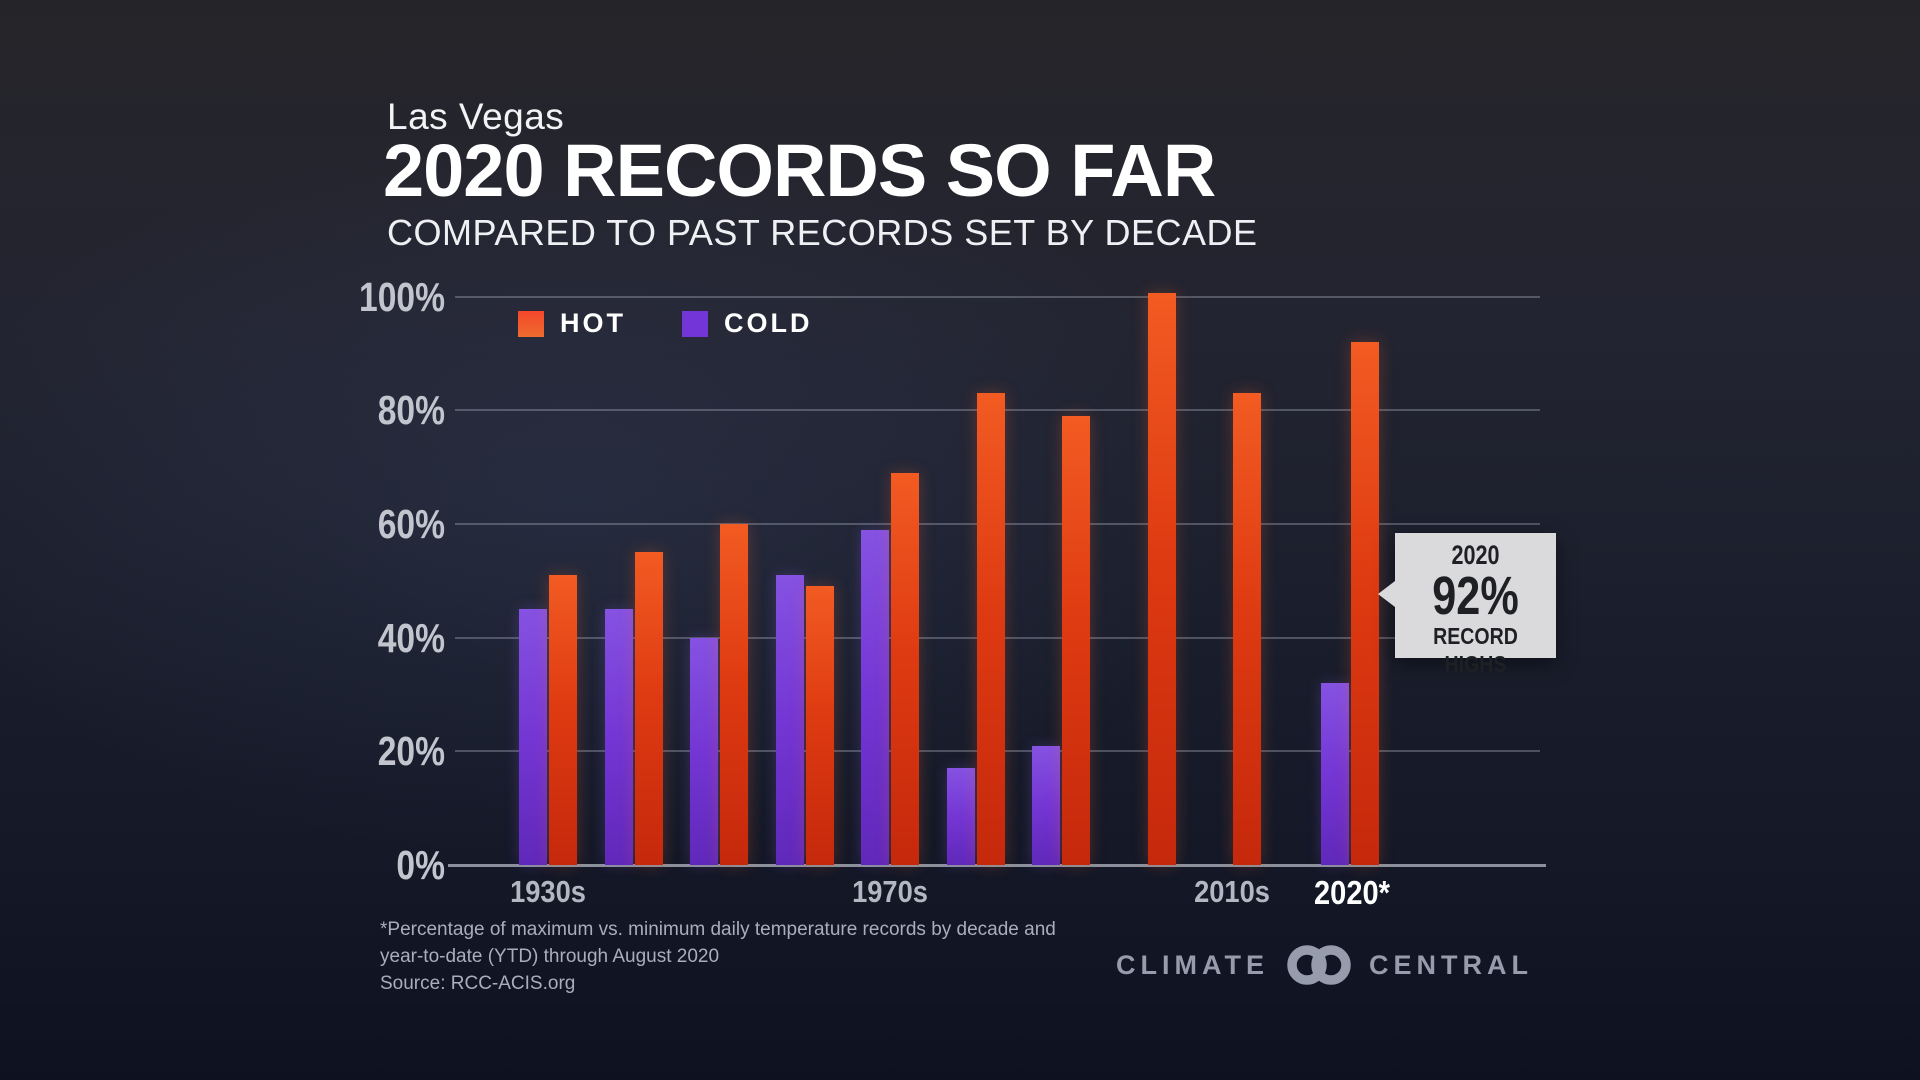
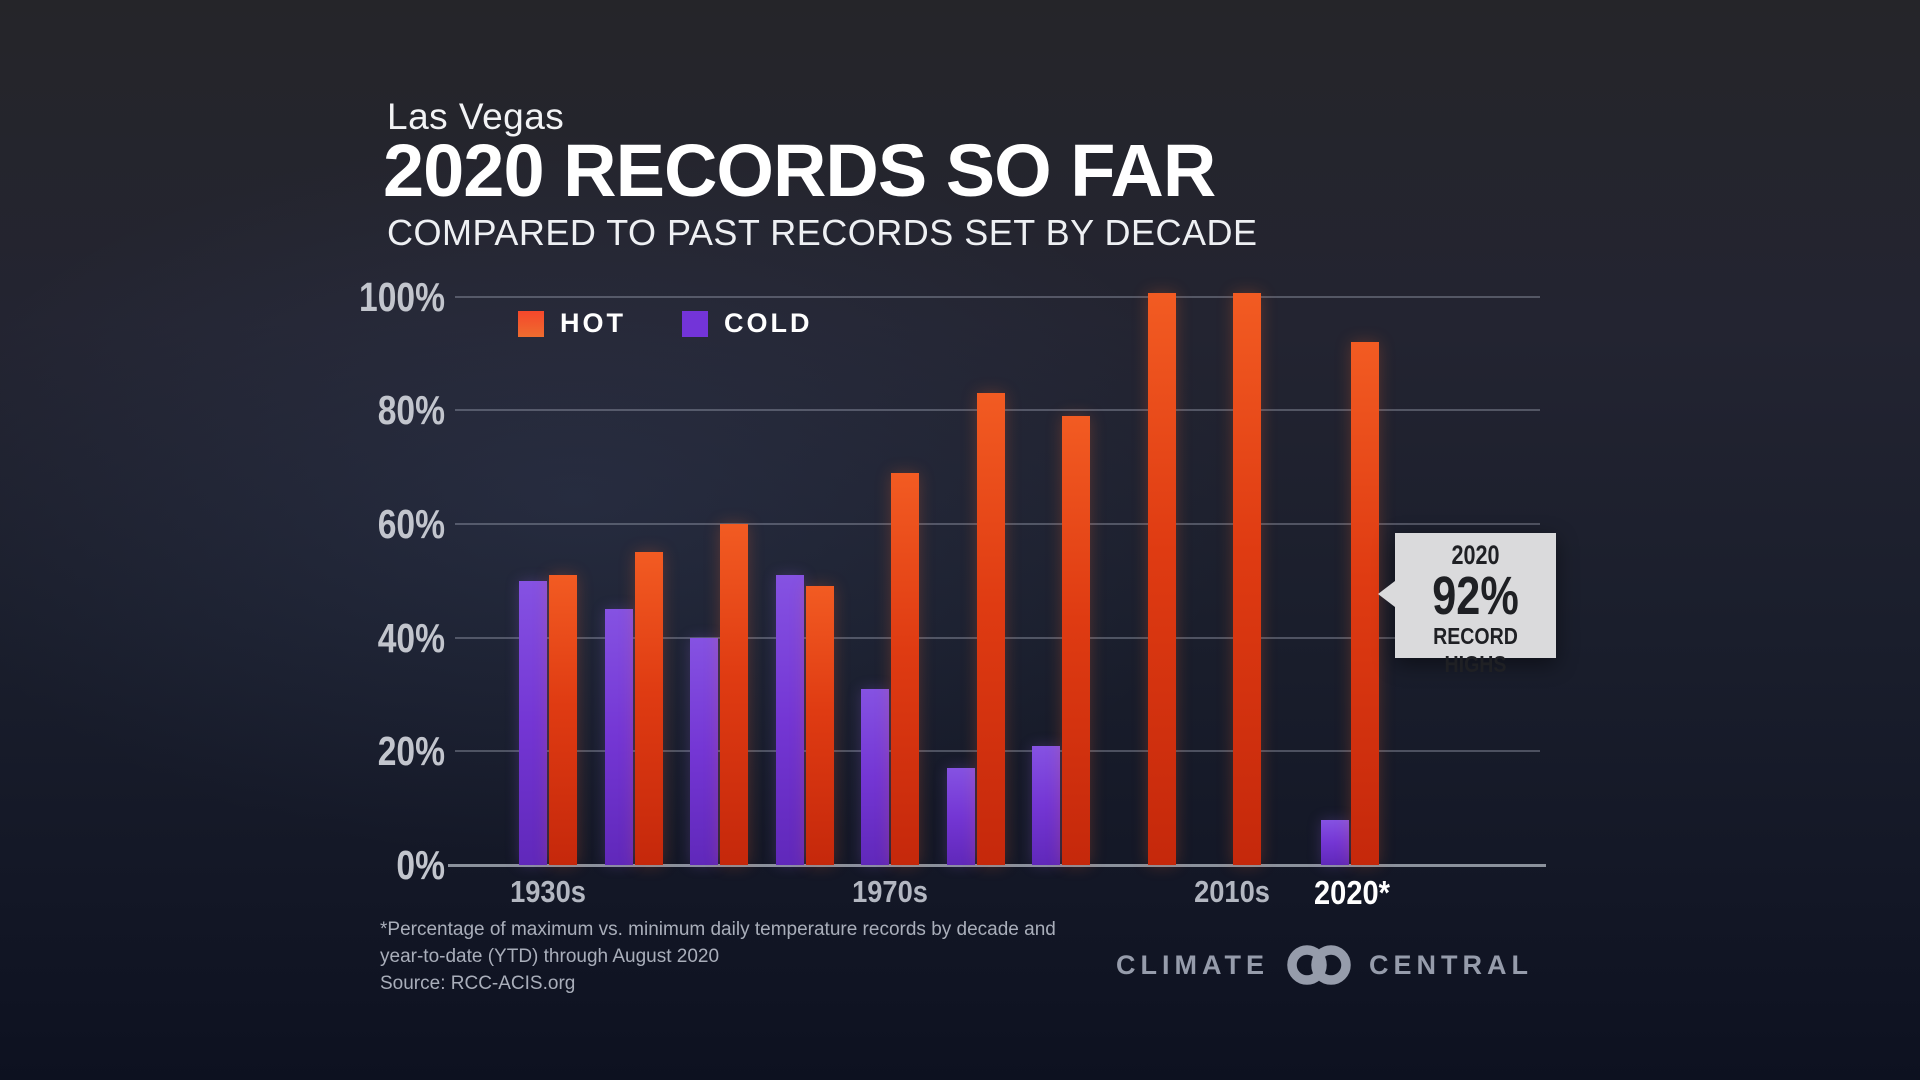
COLD/1930s: 45% -> 50%
COLD/1970s: 59% -> 31%
HOT/2010s: 83% -> 100%
COLD/2020*: 32% -> 8%
